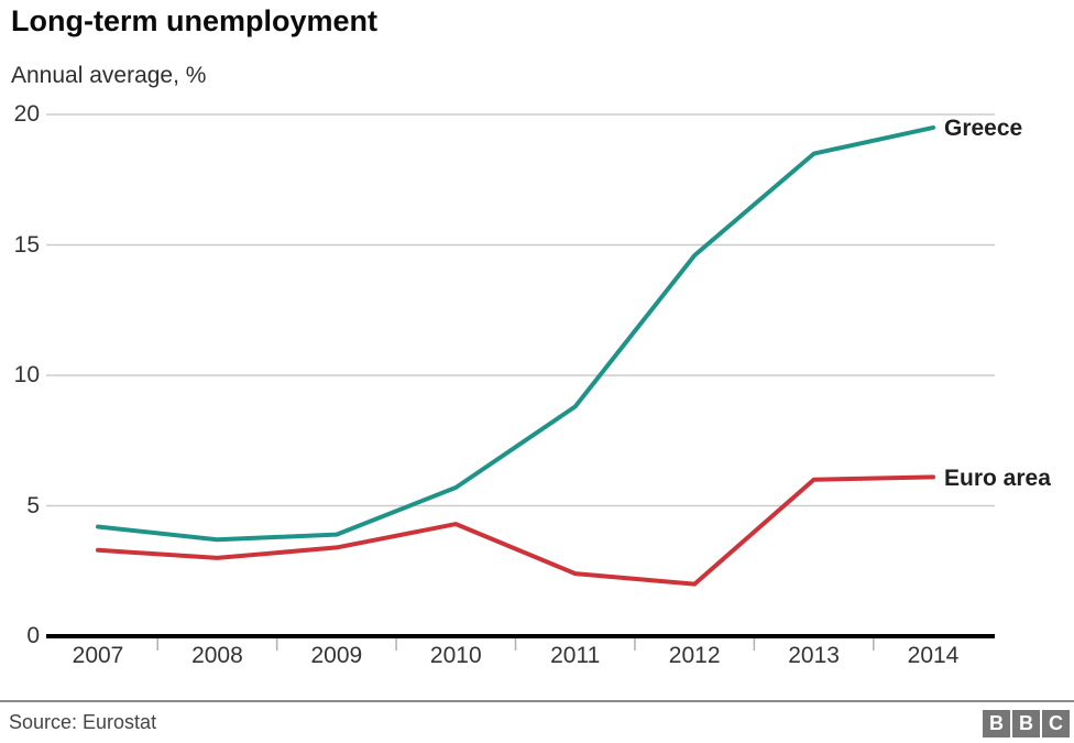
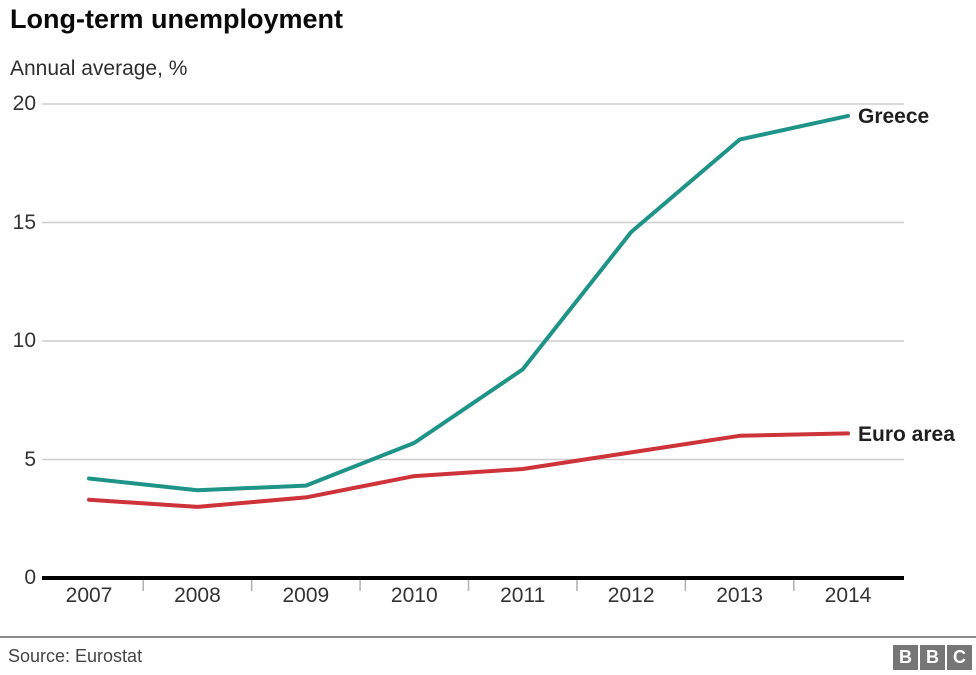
Euro area/2011: 2.4 -> 4.6
Euro area/2012: 2.0 -> 5.3
